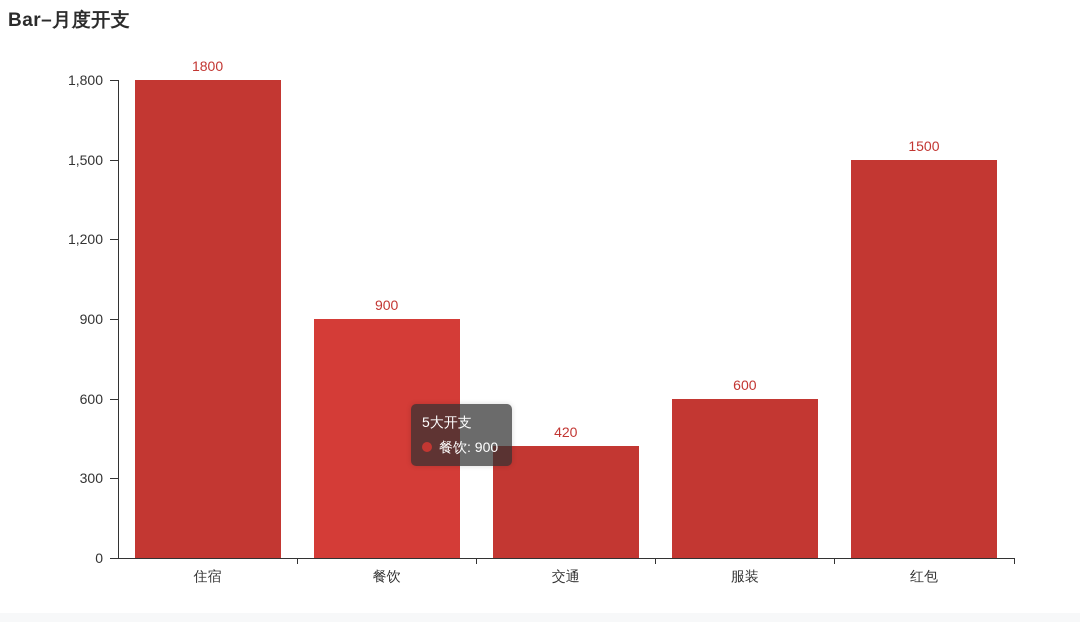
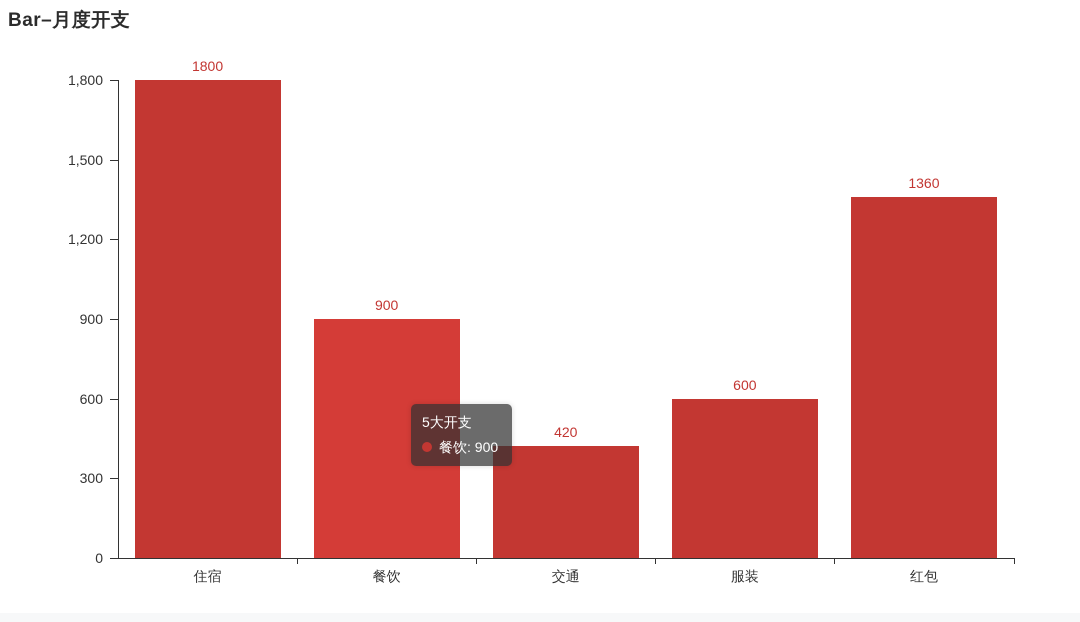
红包: 1500 -> 1360
